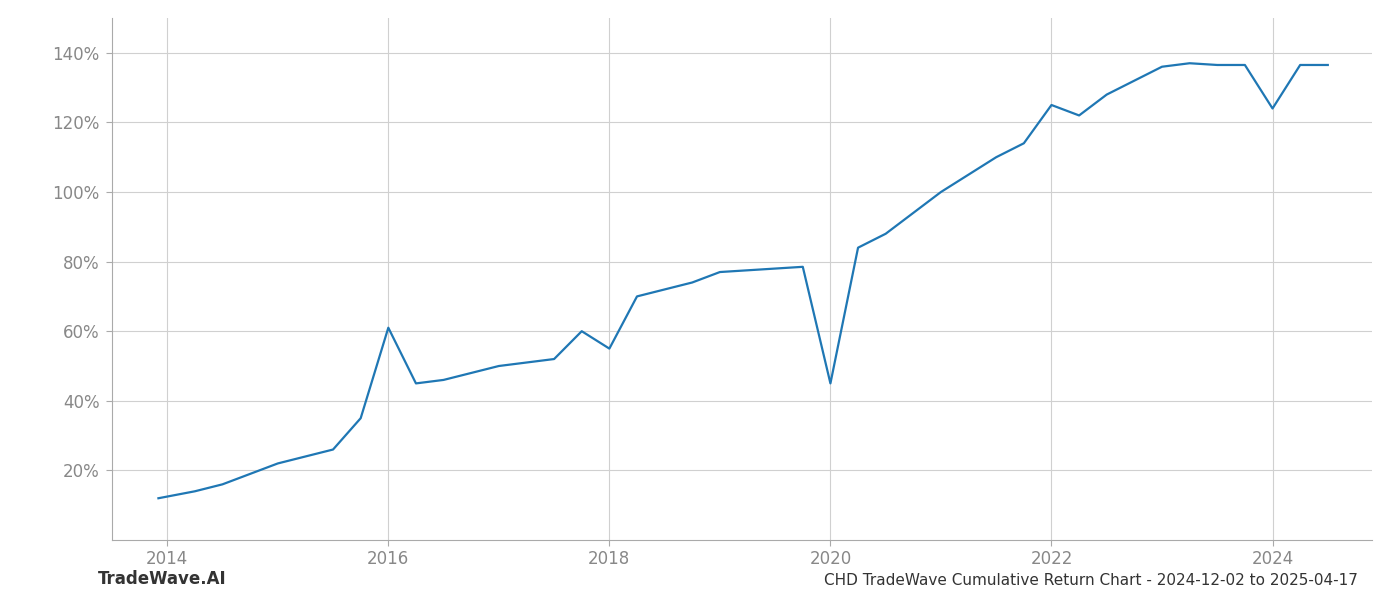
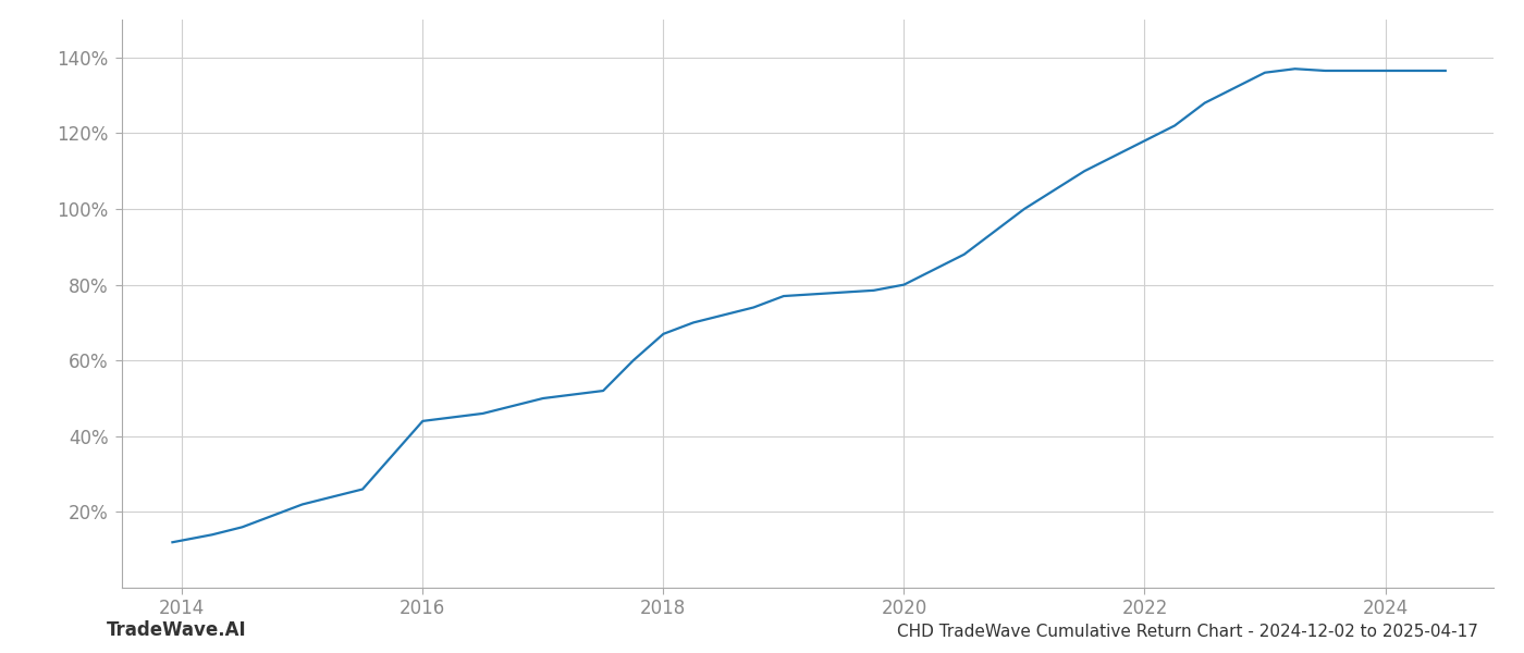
2016: 61.0% -> 44.0%
2018: 55.0% -> 67.0%
2020: 45.0% -> 80.0%
2022: 125.0% -> 118.0%
2024: 124.0% -> 136.5%
